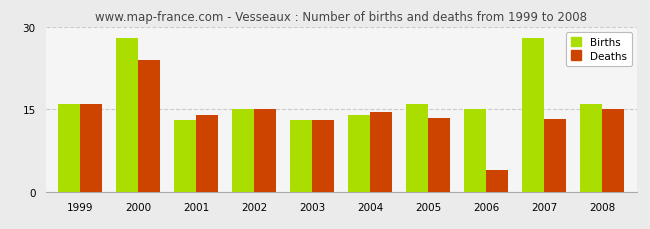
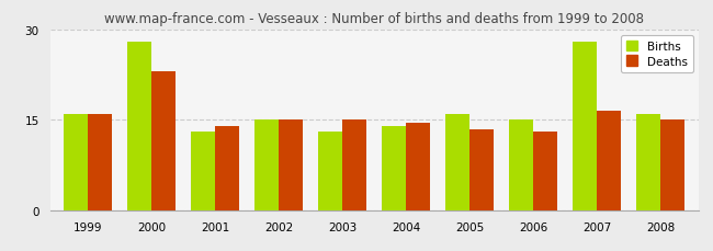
Deaths/2000: 24.0 -> 23.0
Deaths/2003: 13.0 -> 15.0
Deaths/2006: 4.0 -> 13.0
Deaths/2007: 13.2 -> 16.5
